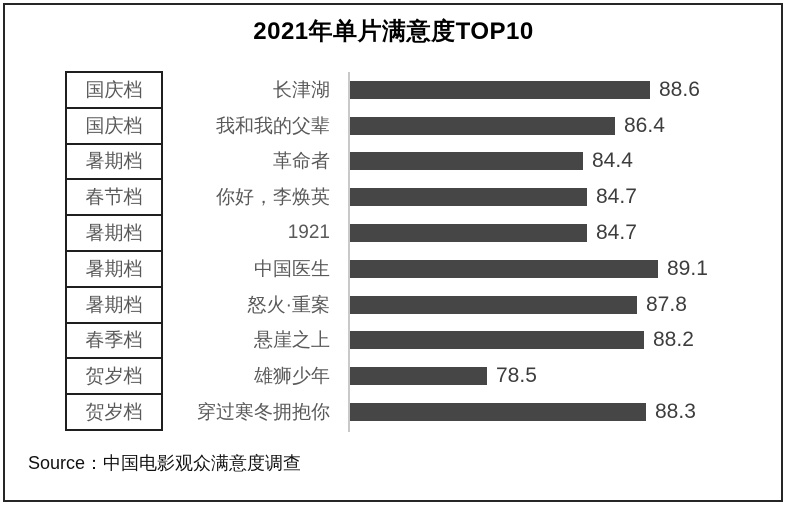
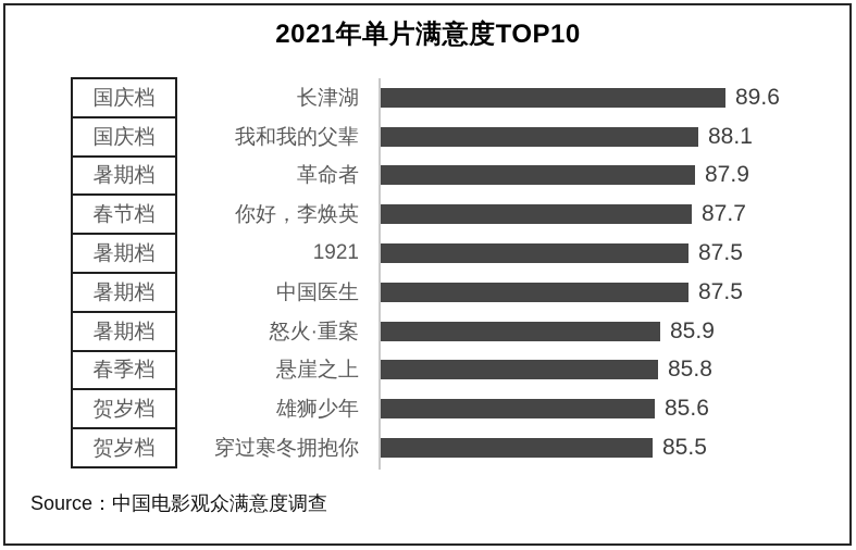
长津湖: 88.6 -> 89.6
我和我的父辈: 86.4 -> 88.1
革命者: 84.4 -> 87.9
你好，李焕英: 84.7 -> 87.7
1921: 84.7 -> 87.5
中国医生: 89.1 -> 87.5
怒火·重案: 87.8 -> 85.9
悬崖之上: 88.2 -> 85.8
雄狮少年: 78.5 -> 85.6
穿过寒冬拥抱你: 88.3 -> 85.5
